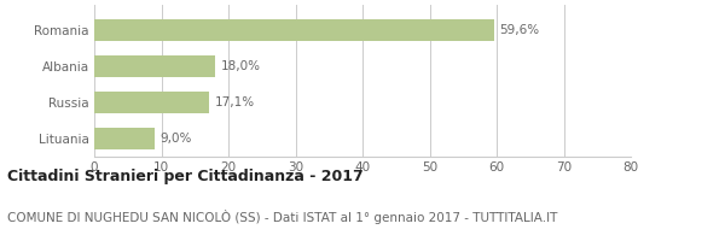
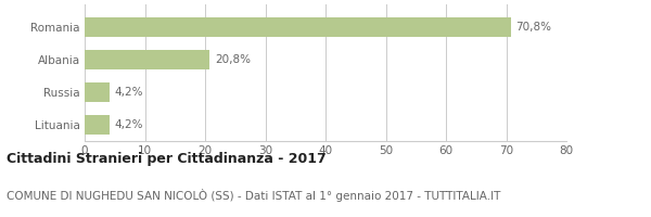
Romania: 59,6% -> 70,8%
Albania: 18,0% -> 20,8%
Russia: 17,1% -> 4,2%
Lituania: 9,0% -> 4,2%
